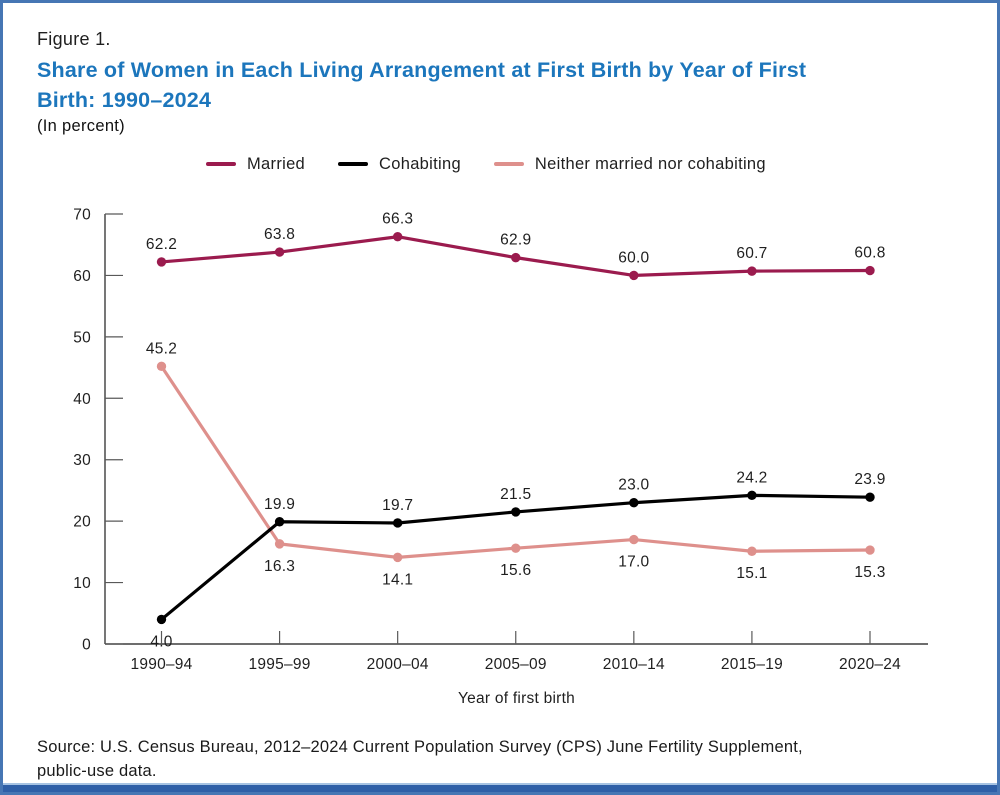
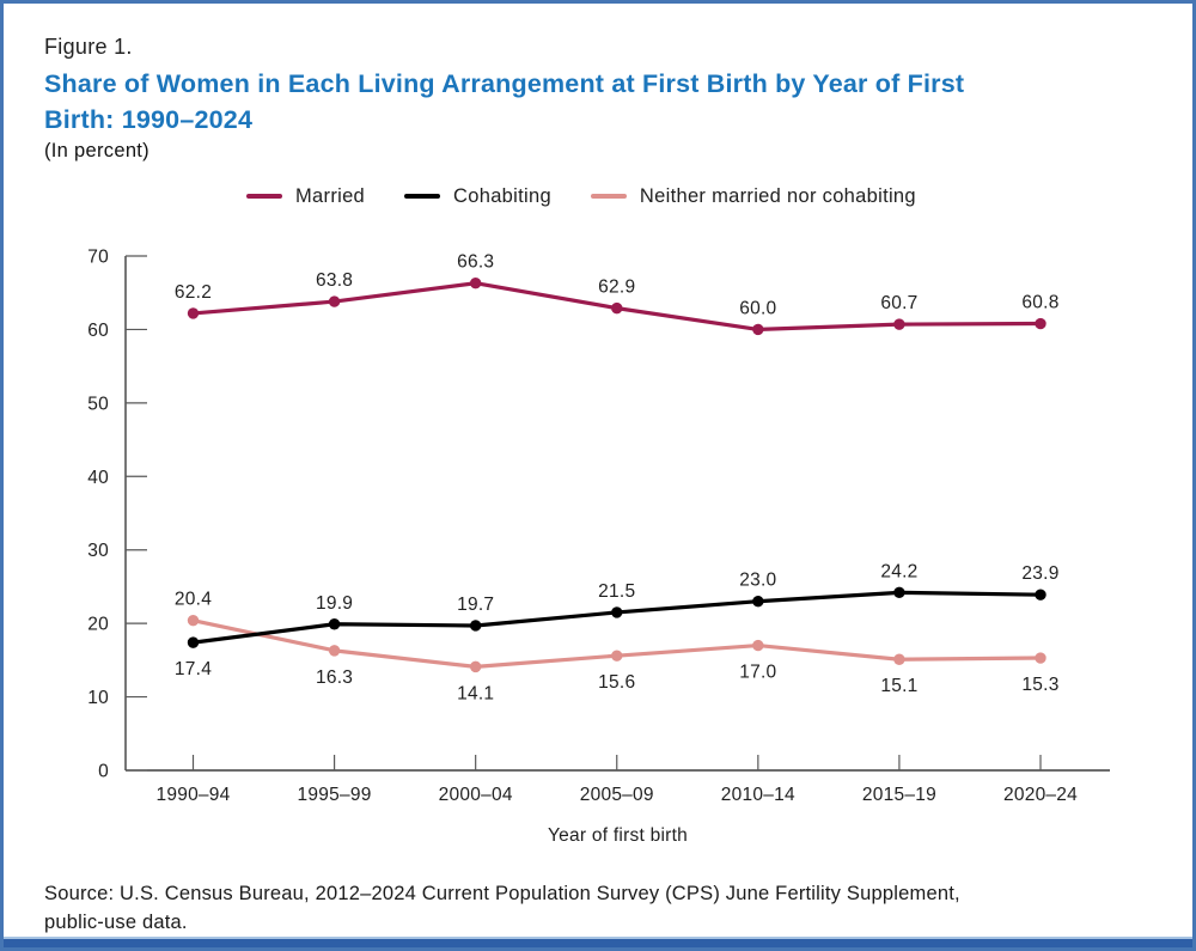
Cohabiting/1990–94: 4.0 -> 17.4
Neither married nor cohabiting/1990–94: 45.2 -> 20.4
